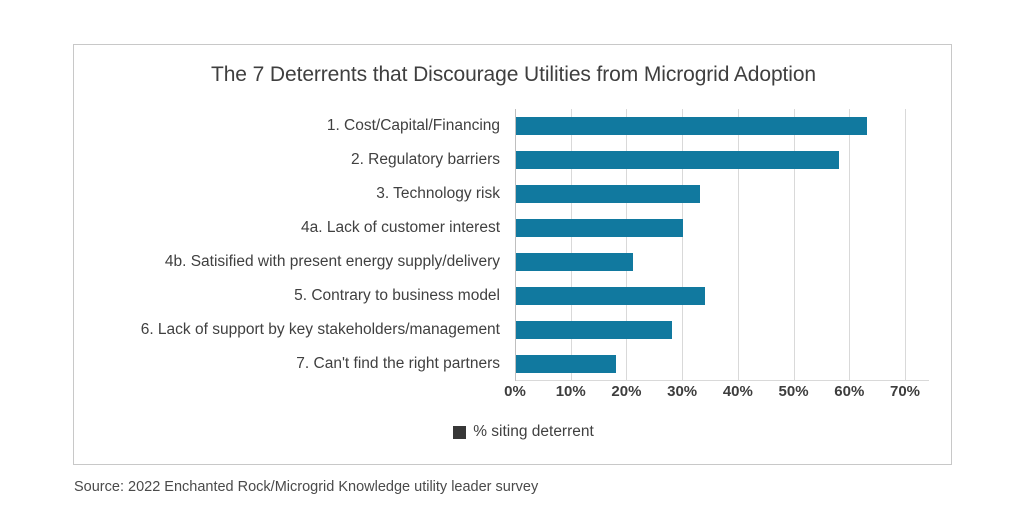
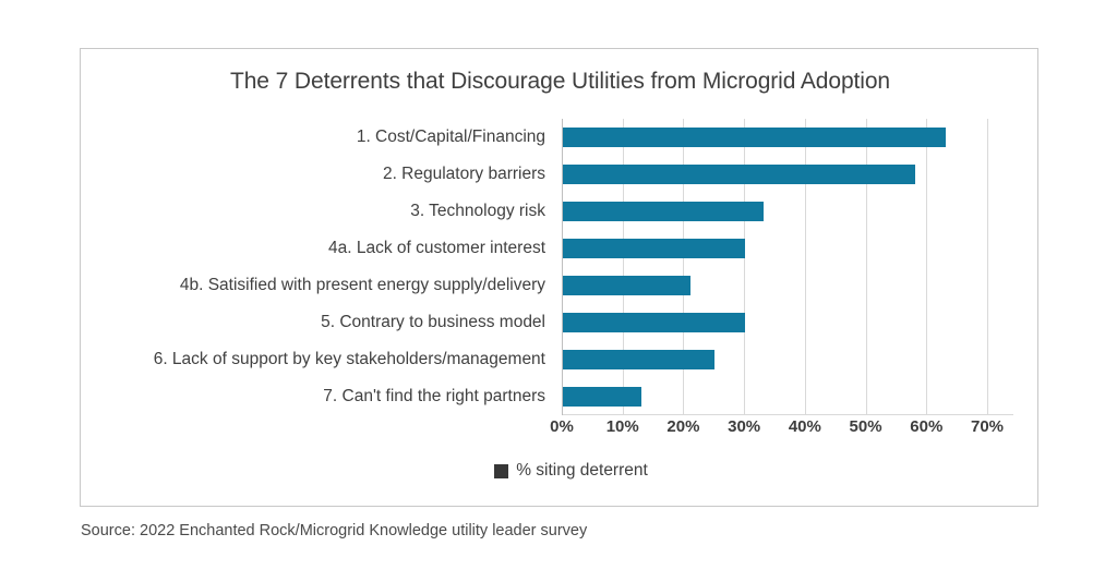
5. Contrary to business model: 34% -> 30%
6. Lack of support by key stakeholders/management: 28% -> 25%
7. Can't find the right partners: 18% -> 13%
